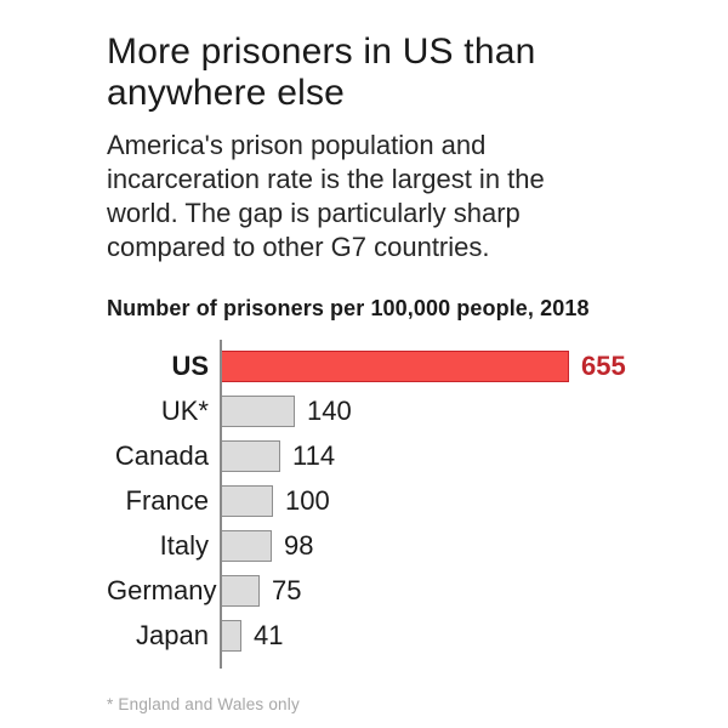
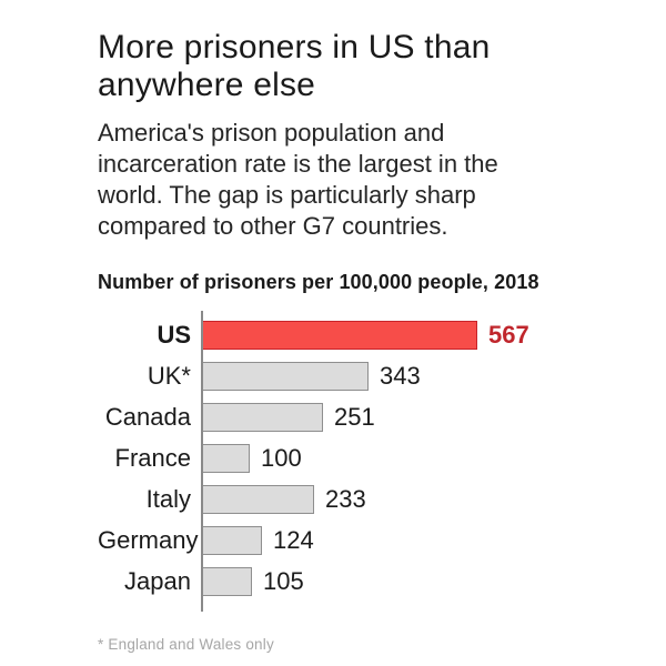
US: 655 -> 567
UK*: 140 -> 343
Canada: 114 -> 251
Italy: 98 -> 233
Germany: 75 -> 124
Japan: 41 -> 105
